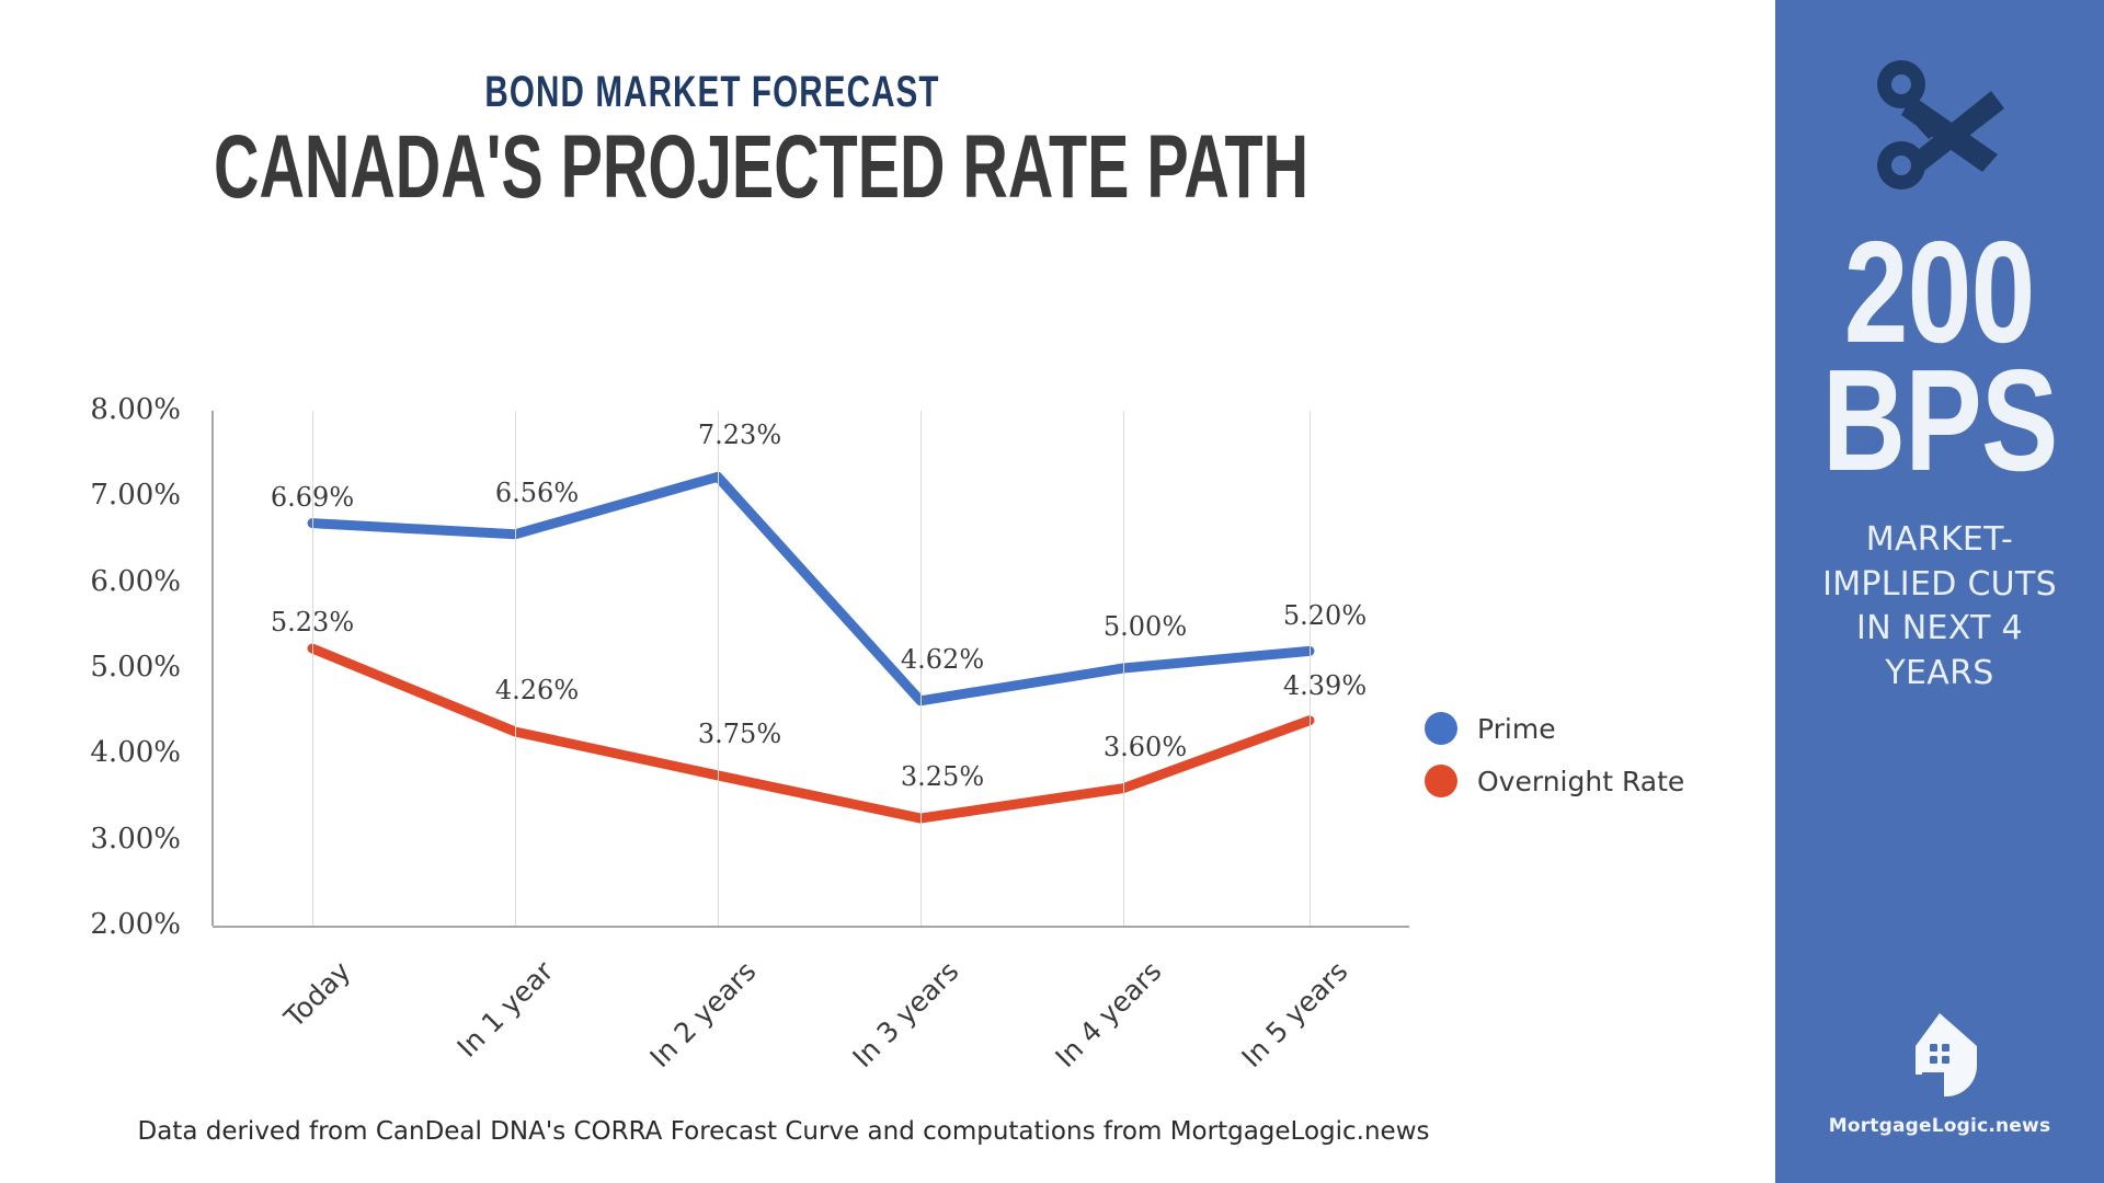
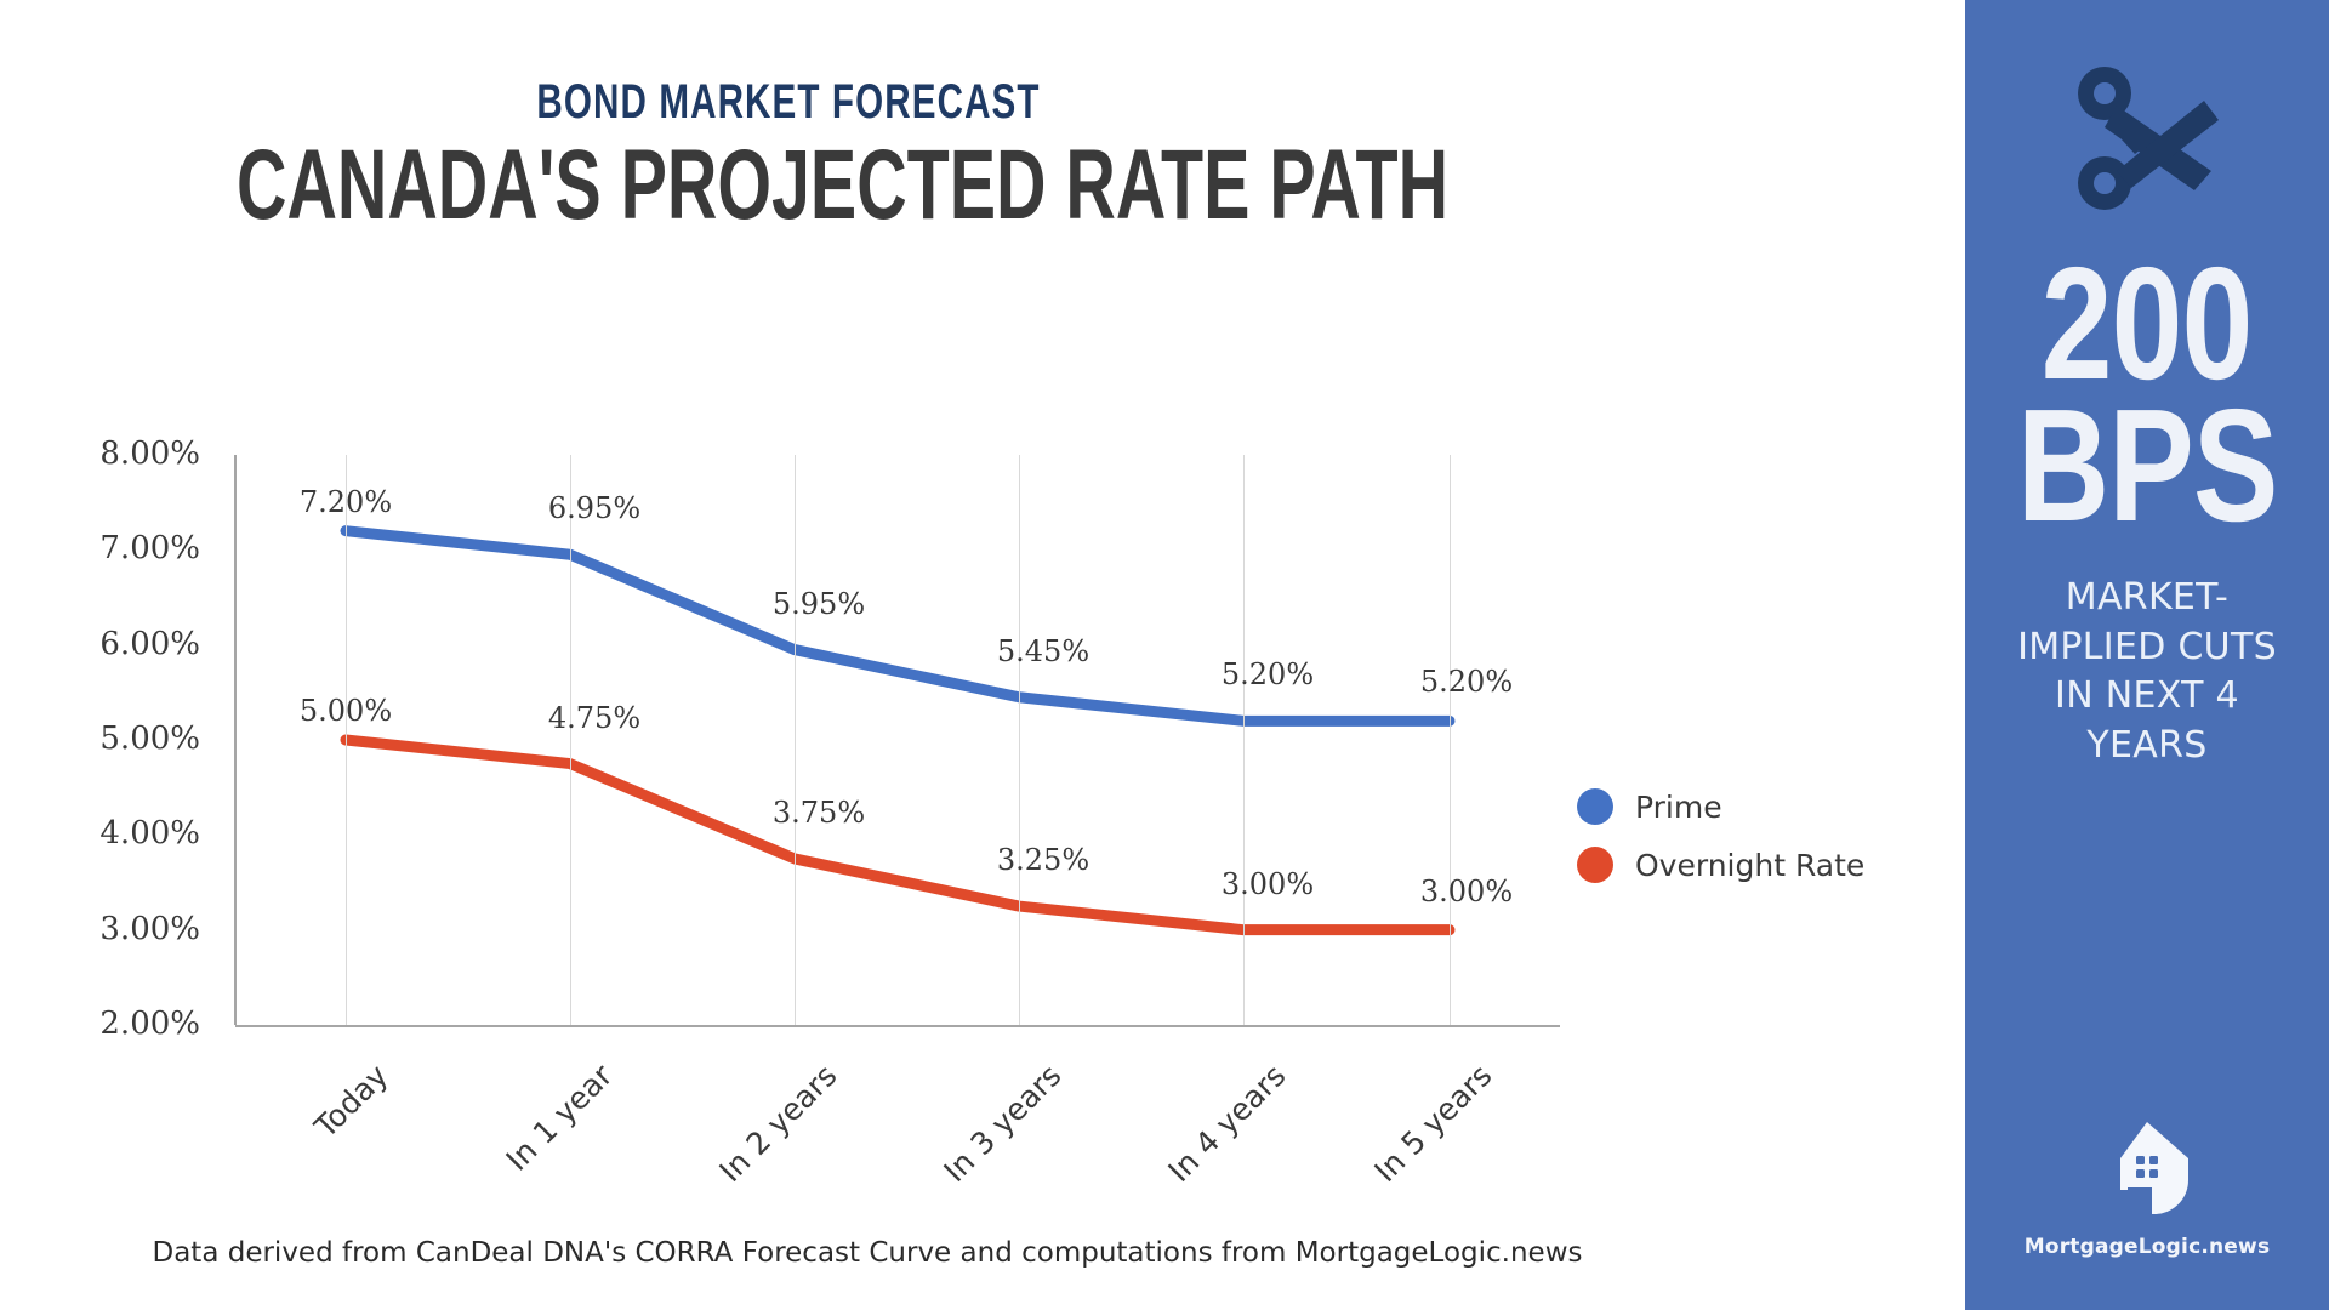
Prime/Today: 6.69% -> 7.20%
Overnight Rate/Today: 5.23% -> 5.00%
Prime/In 1 year: 6.56% -> 6.95%
Overnight Rate/In 1 year: 4.26% -> 4.75%
Prime/In 2 years: 7.23% -> 5.95%
Prime/In 3 years: 4.62% -> 5.45%
Prime/In 4 years: 5.00% -> 5.20%
Overnight Rate/In 4 years: 3.60% -> 3.00%
Overnight Rate/In 5 years: 4.39% -> 3.00%
